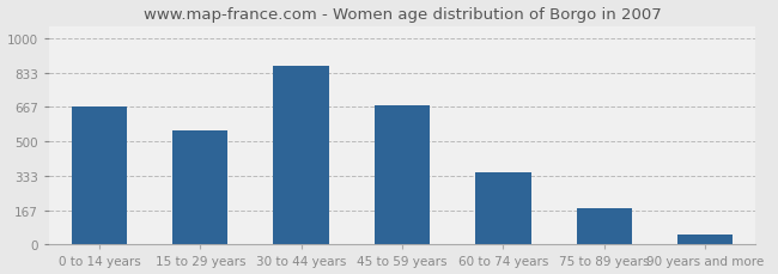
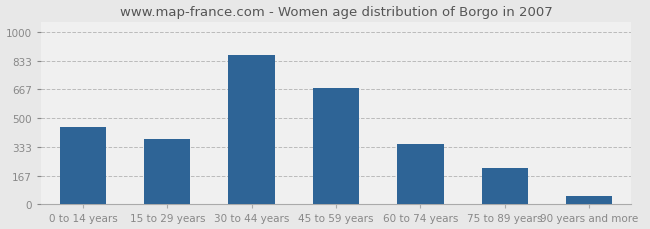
0 to 14 years: 670 -> 450
15 to 29 years: 560 -> 380
75 to 89 years: 180 -> 210
